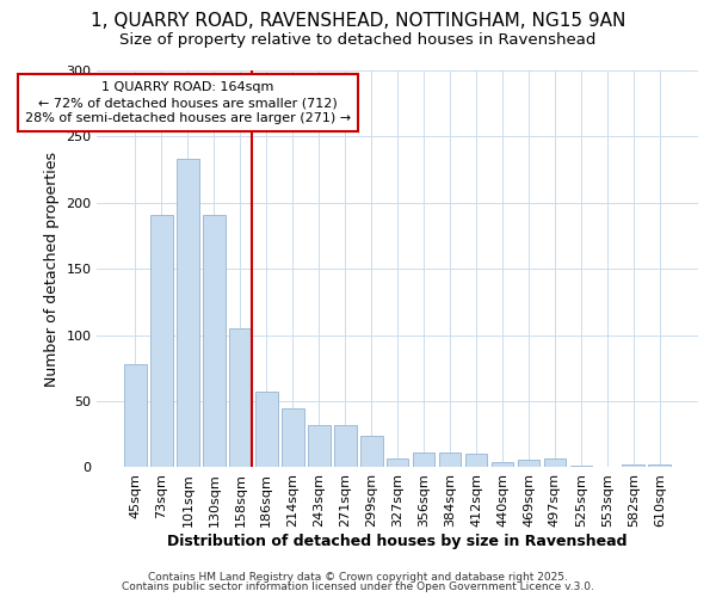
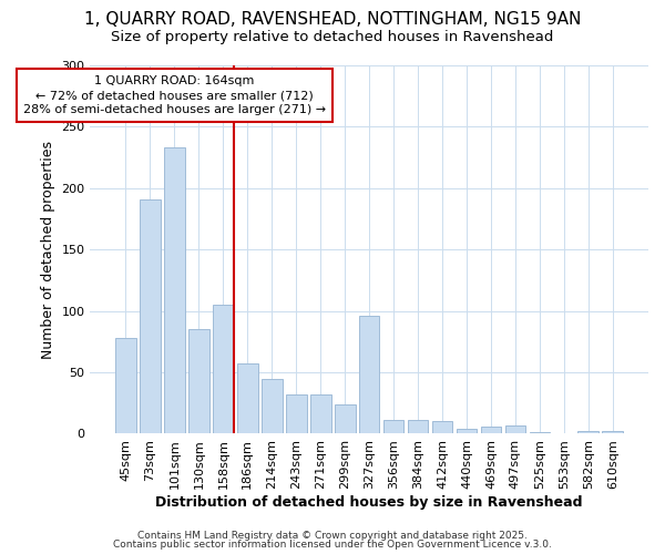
130sqm: 191 -> 85
327sqm: 7 -> 96
